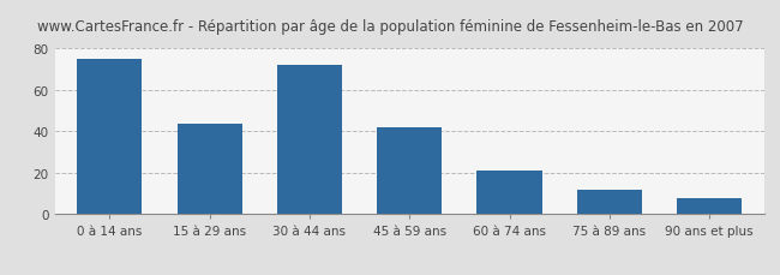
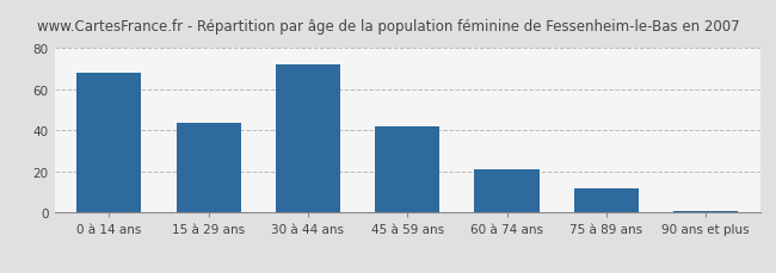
0 à 14 ans: 75 -> 68
90 ans et plus: 8 -> 1
